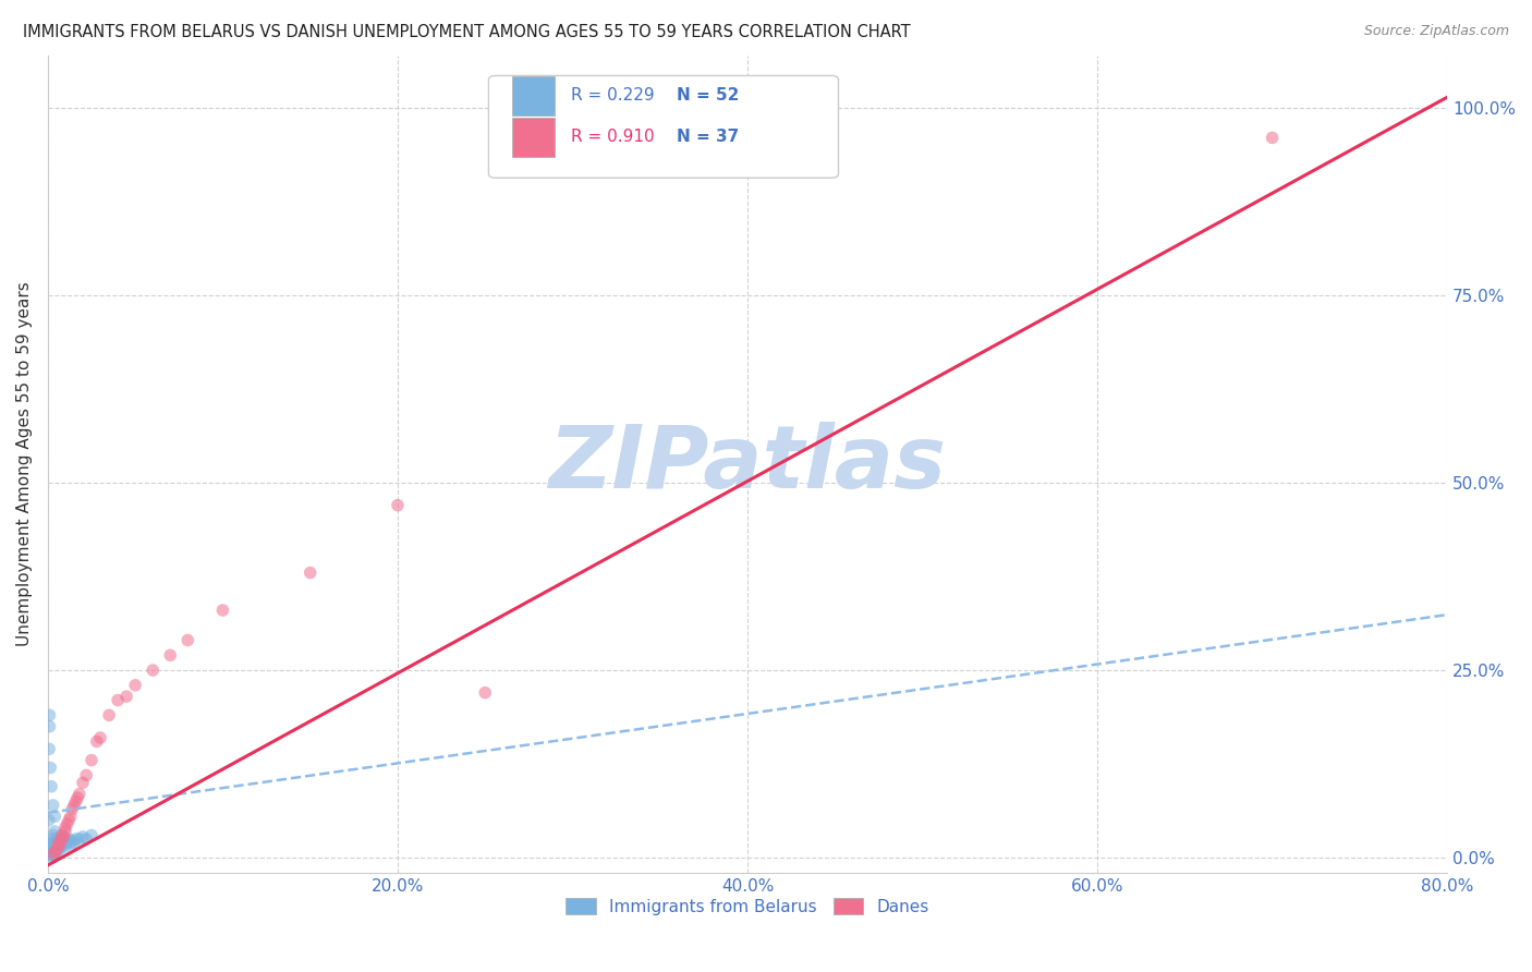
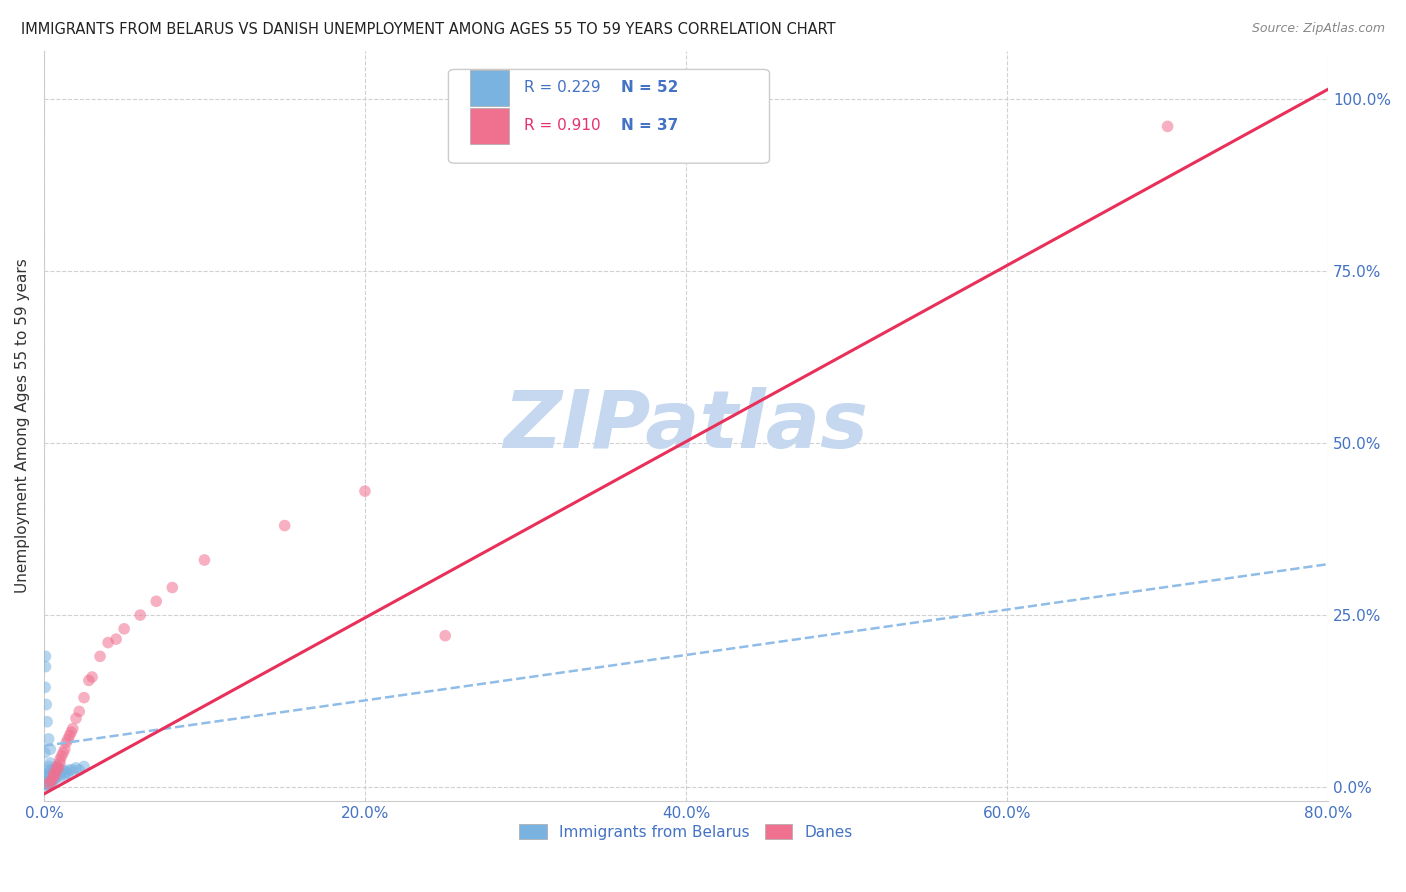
Danes/20.0%: 47.0% -> 43.0%
